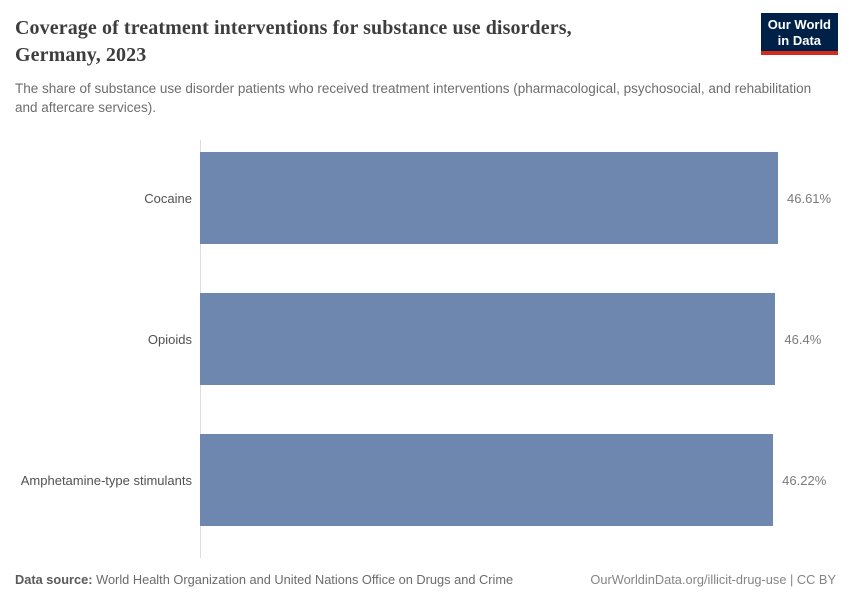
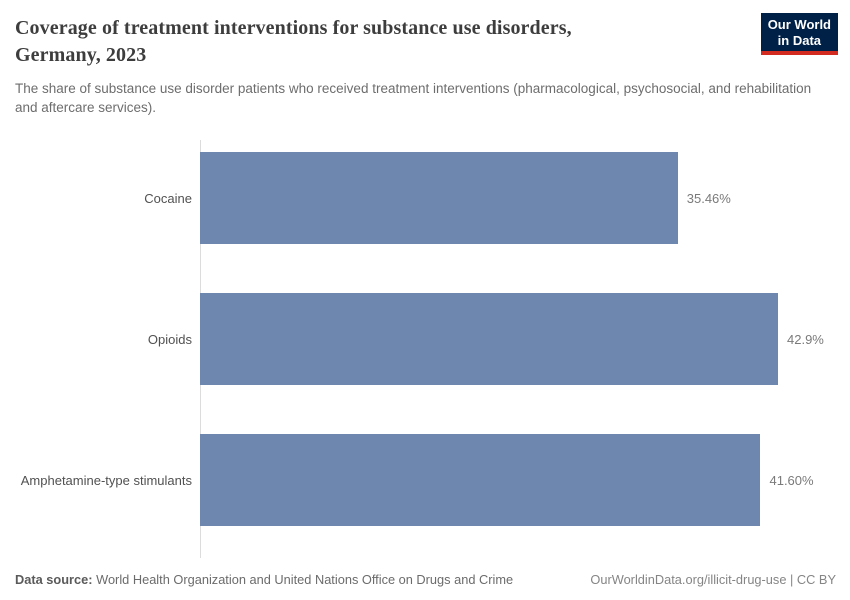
Cocaine: 46.61% -> 35.46%
Opioids: 46.4% -> 42.9%
Amphetamine-type stimulants: 46.22% -> 41.60%
